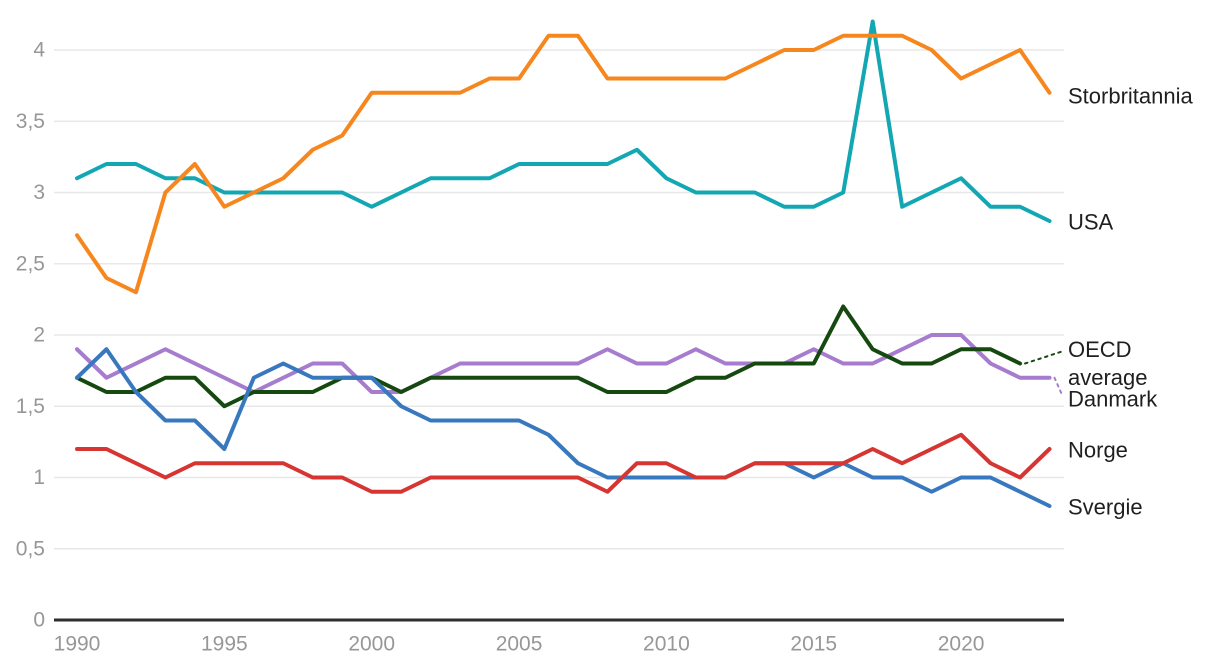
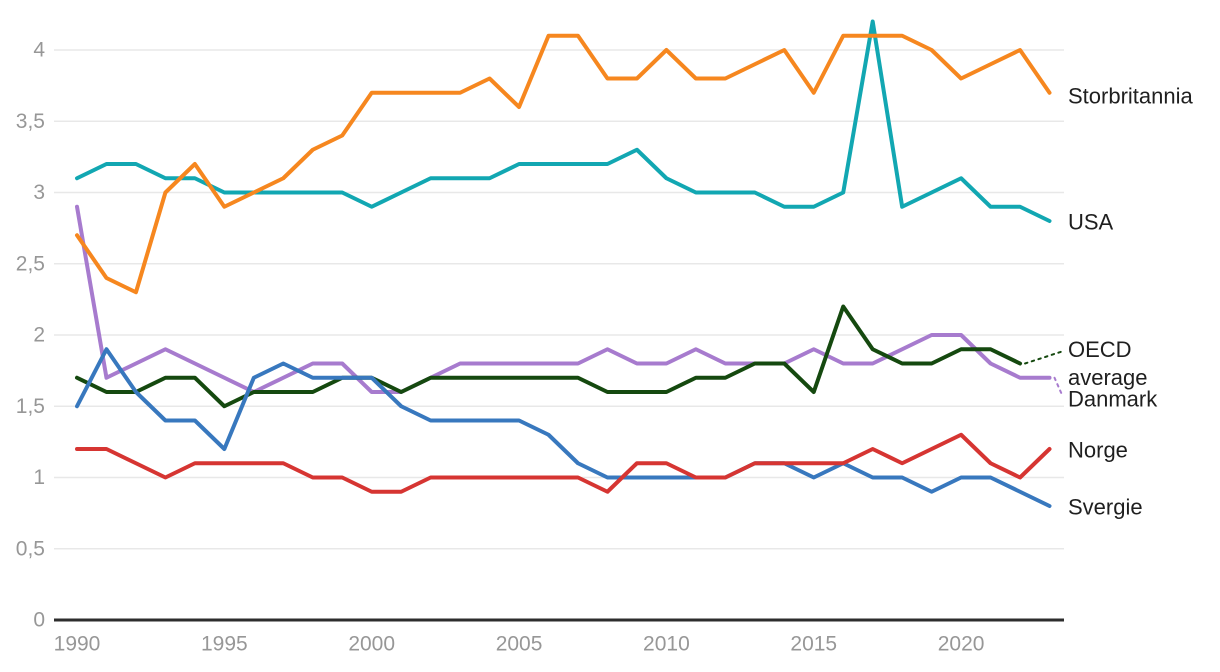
Danmark/1990: 1.9 -> 2.9
Svergie/1990: 1.7 -> 1.5
Storbritannia/2005: 3.8 -> 3.6
Storbritannia/2010: 3.8 -> 4.0
Storbritannia/2015: 4.0 -> 3.7
OECD average/2015: 1.8 -> 1.6
